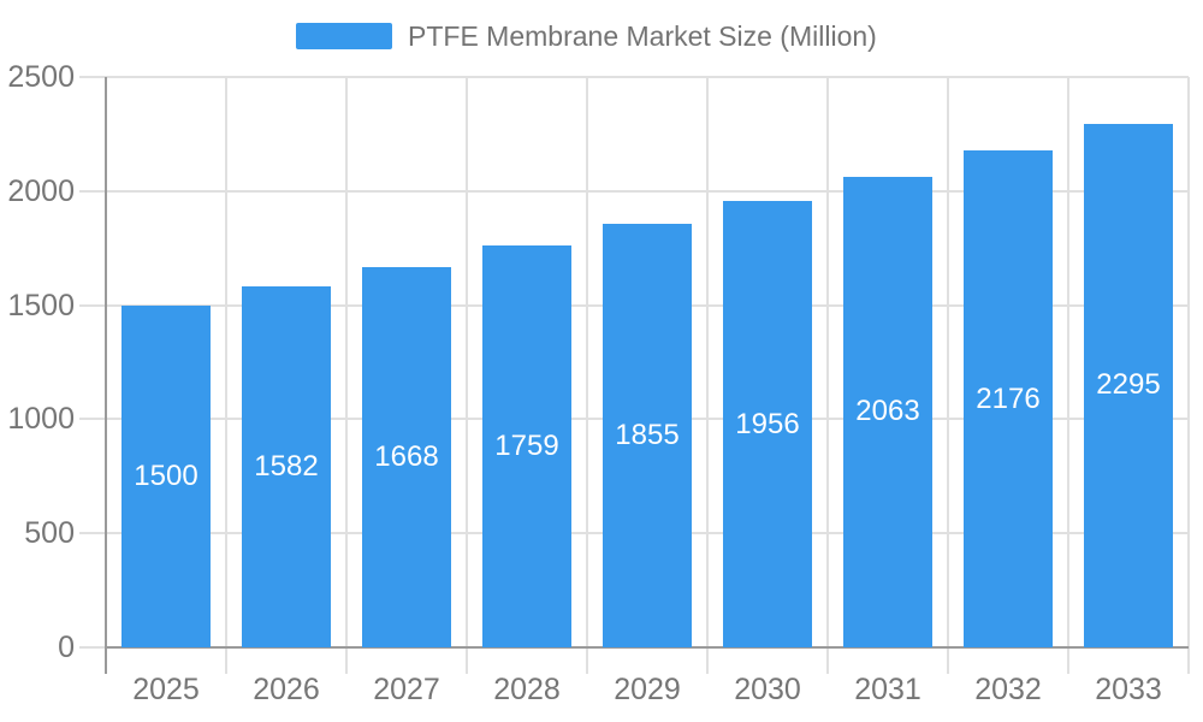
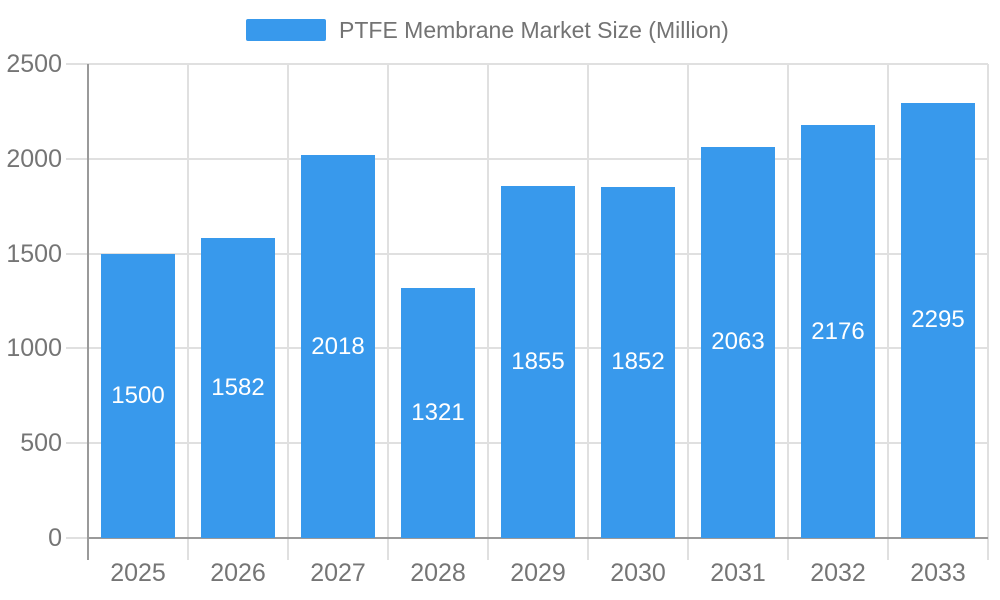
2027: 1668 -> 2018
2028: 1759 -> 1321
2030: 1956 -> 1852
